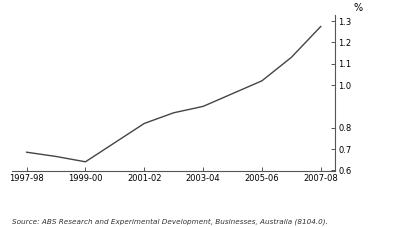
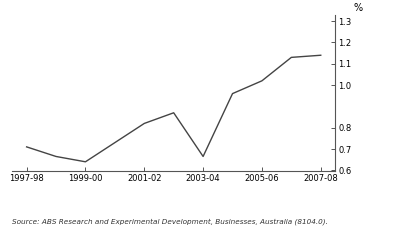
1997-98: 0.685 -> 0.710
2003-04: 0.900 -> 0.665
2007-08: 1.275 -> 1.140
